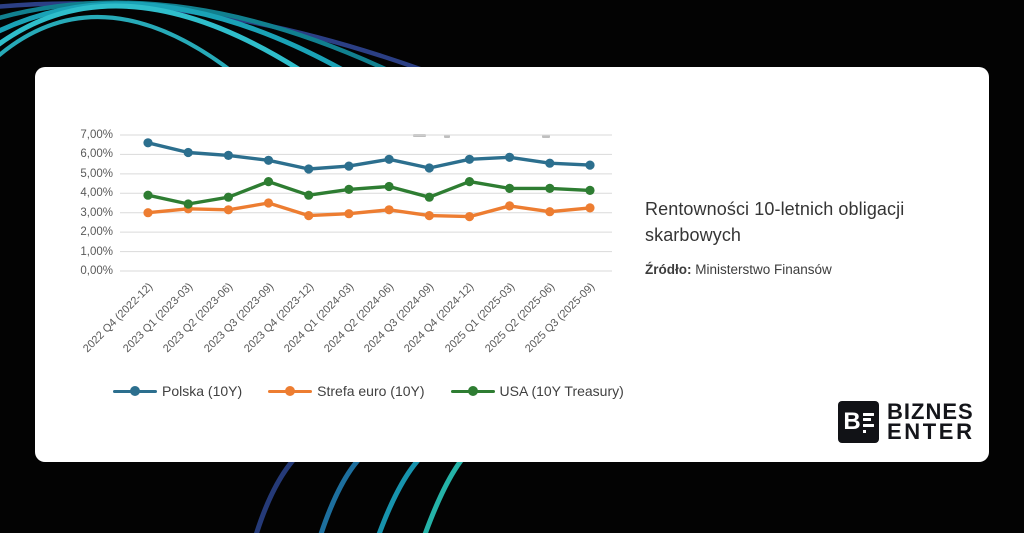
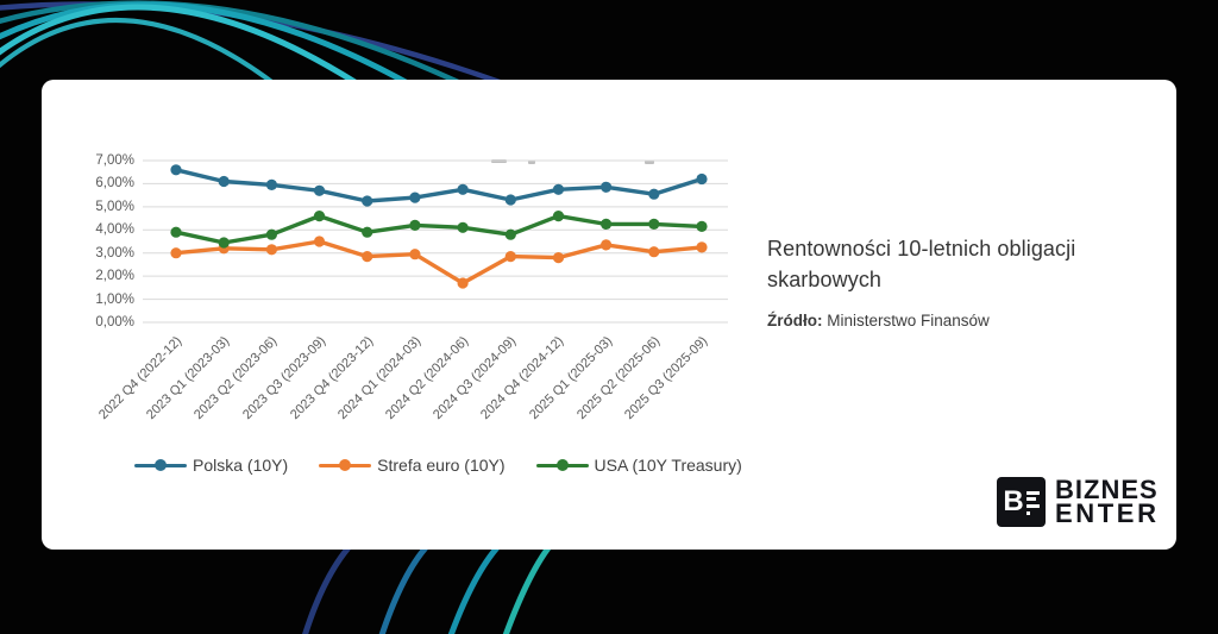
Strefa euro (10Y)/2024 Q2 (2024-06): 3,1% -> 1,7%
USA (10Y Treasury)/2024 Q2 (2024-06): 4,3% -> 4,1%
Polska (10Y)/2025 Q3 (2025-09): 5,5% -> 6,2%
